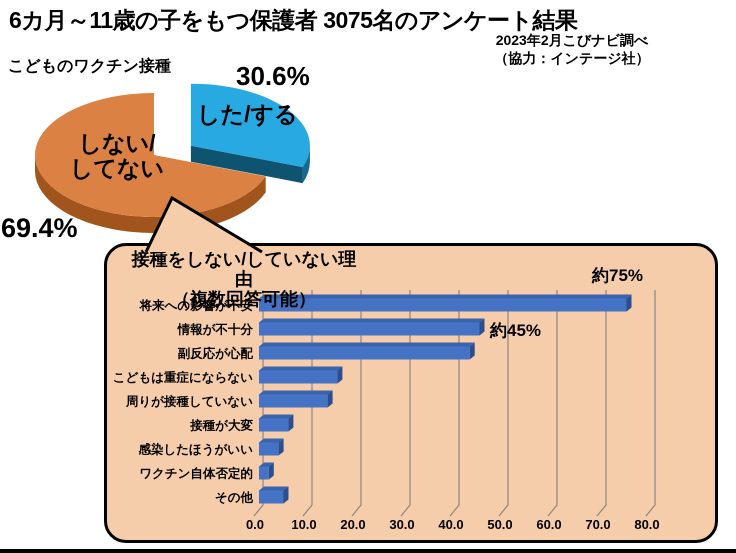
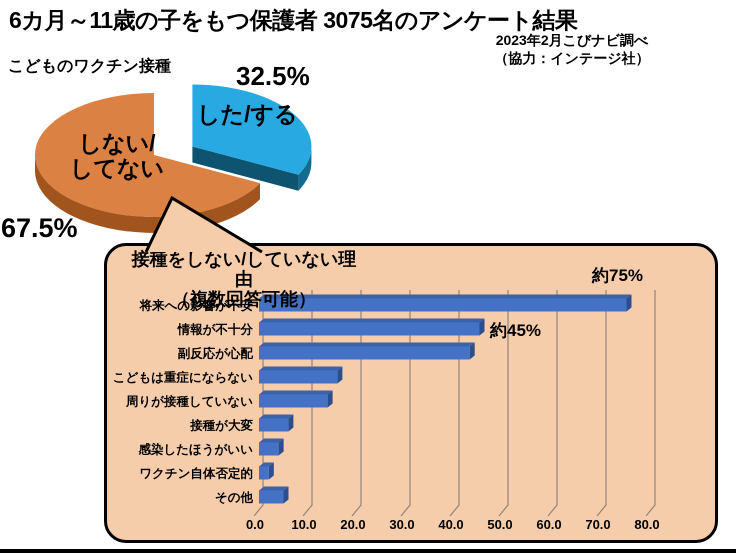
こどものワクチン接種/した/する: 30.6% -> 32.5%
こどものワクチン接種/しない/してない: 69.4% -> 67.5%
